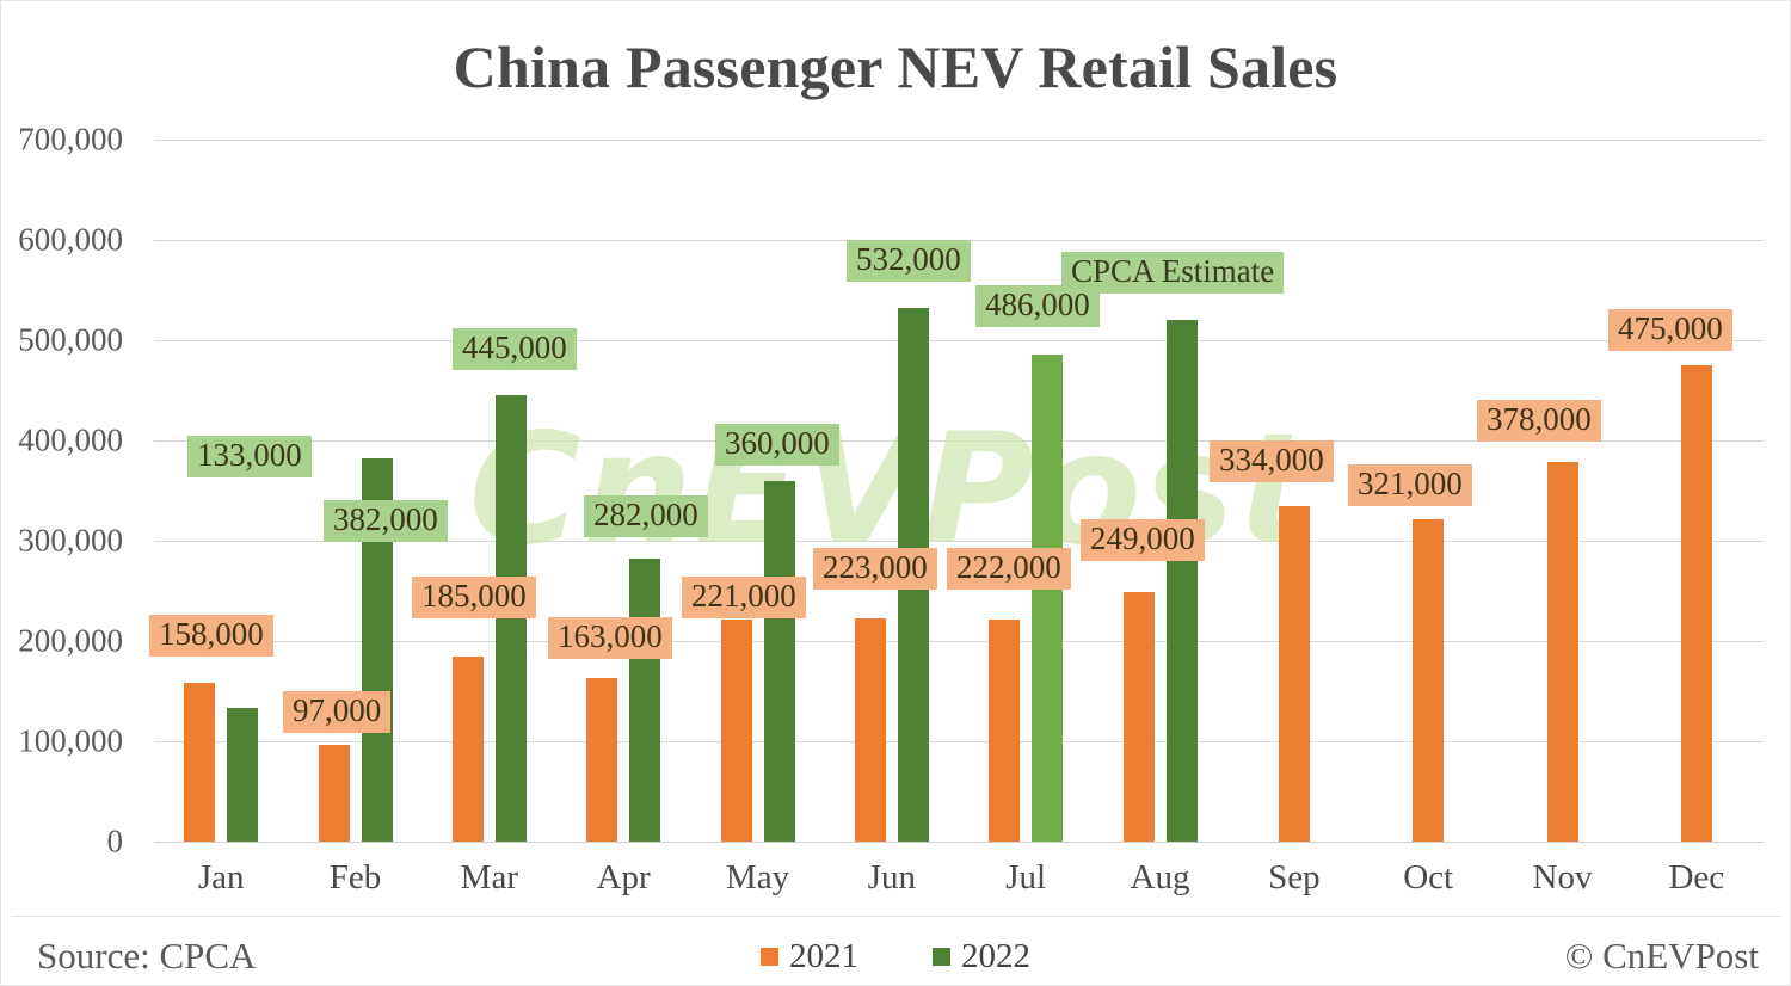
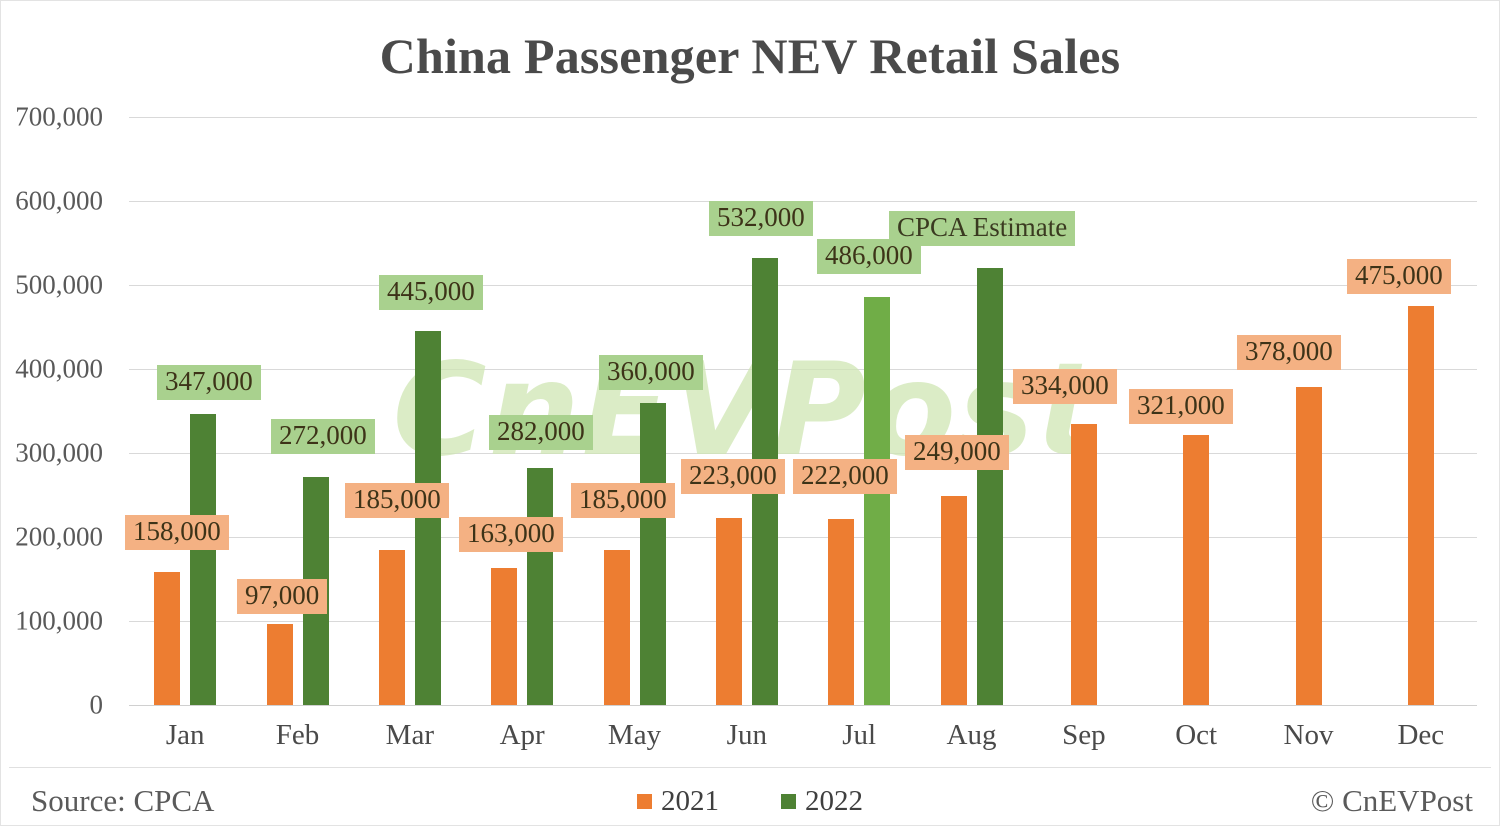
2022/Jan: 133,000 -> 347,000
2022/Feb: 382,000 -> 272,000
2021/May: 221,000 -> 185,000
